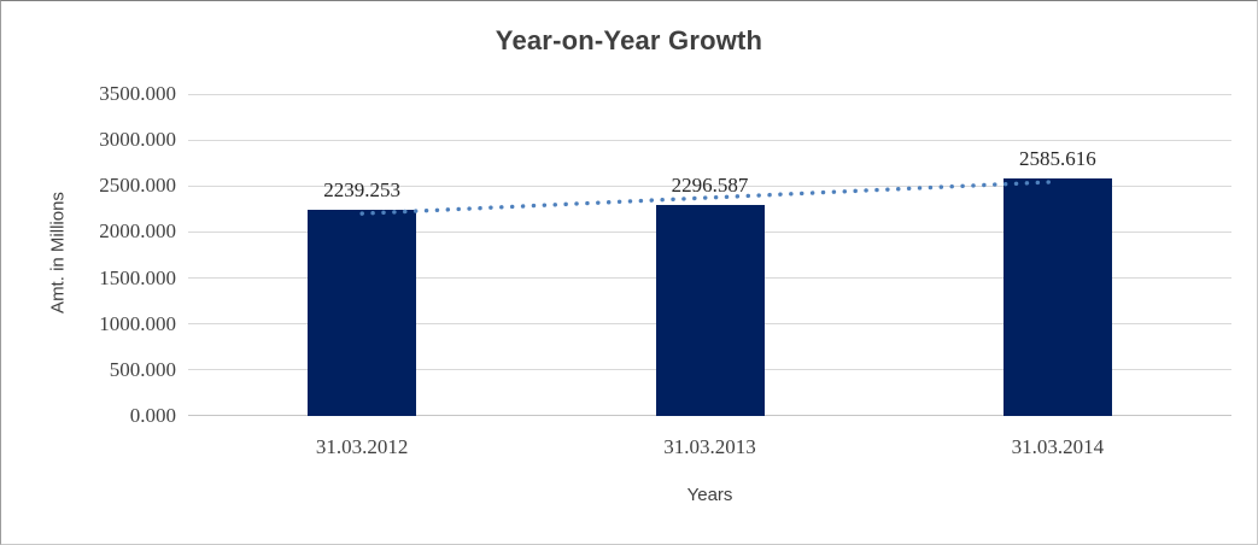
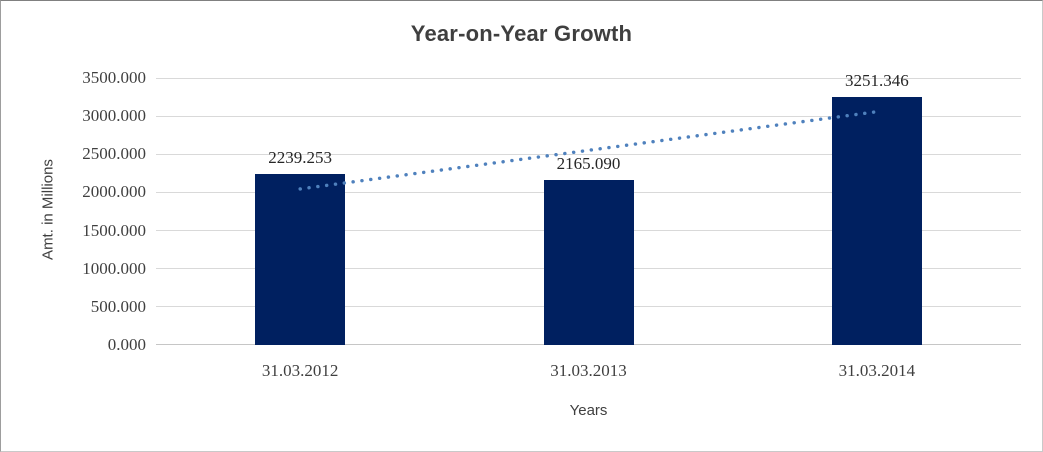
31.03.2013: 2296.587 -> 2165.090
31.03.2014: 2585.616 -> 3251.346
